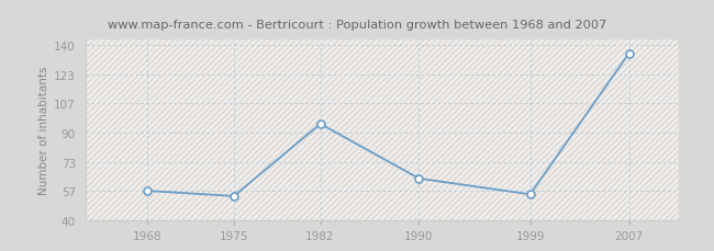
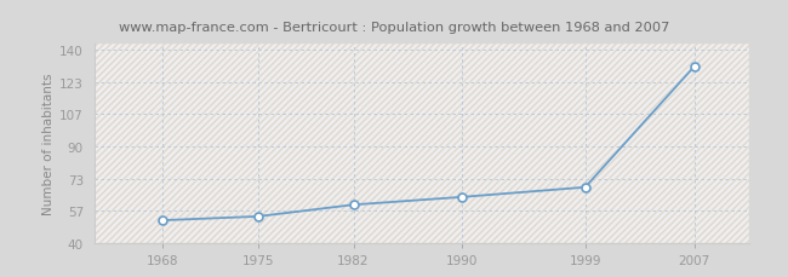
1968: 57 -> 52
1982: 95 -> 60
1999: 55 -> 69
2007: 135 -> 131
